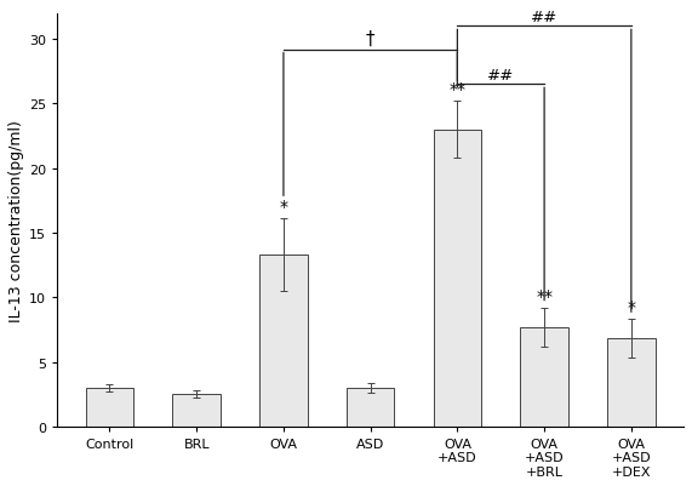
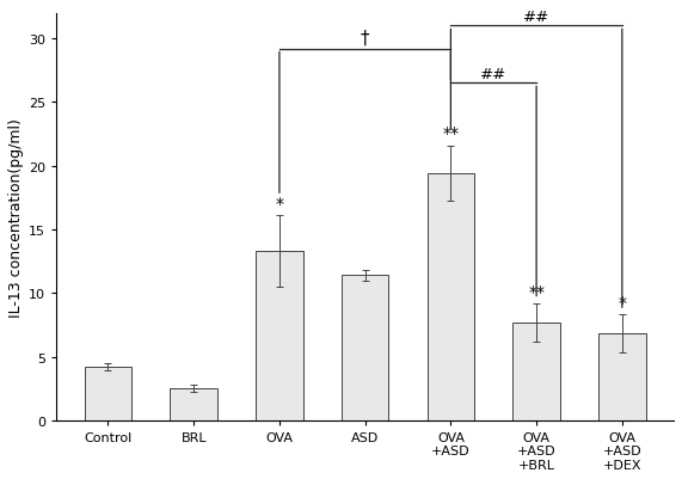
Control: 3.0 -> 4.2
ASD: 3.0 -> 11.4
OVA +ASD: 23.0 -> 19.4
